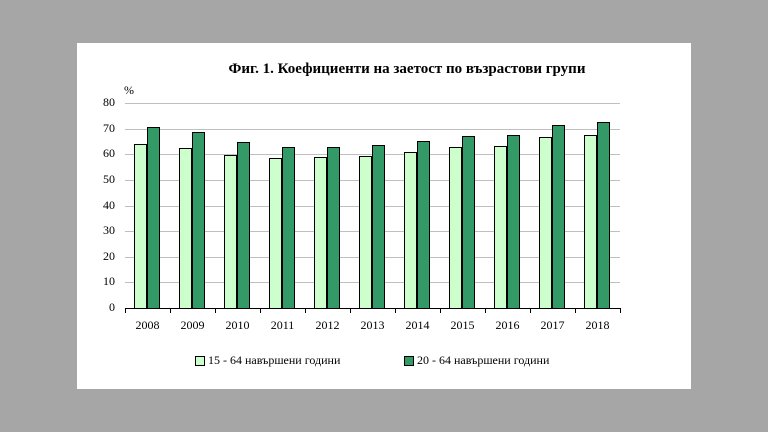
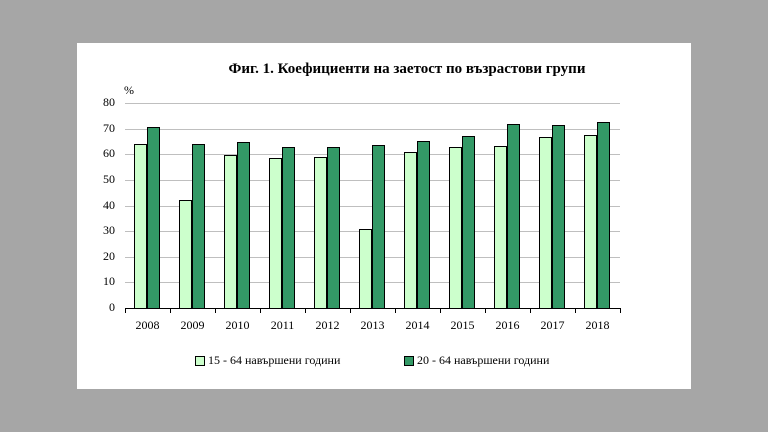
15 - 64 навършени години/2009: 63 -> 42
20 - 64 навършени години/2009: 69 -> 64
15 - 64 навършени години/2013: 60 -> 31
20 - 64 навършени години/2016: 68 -> 72
